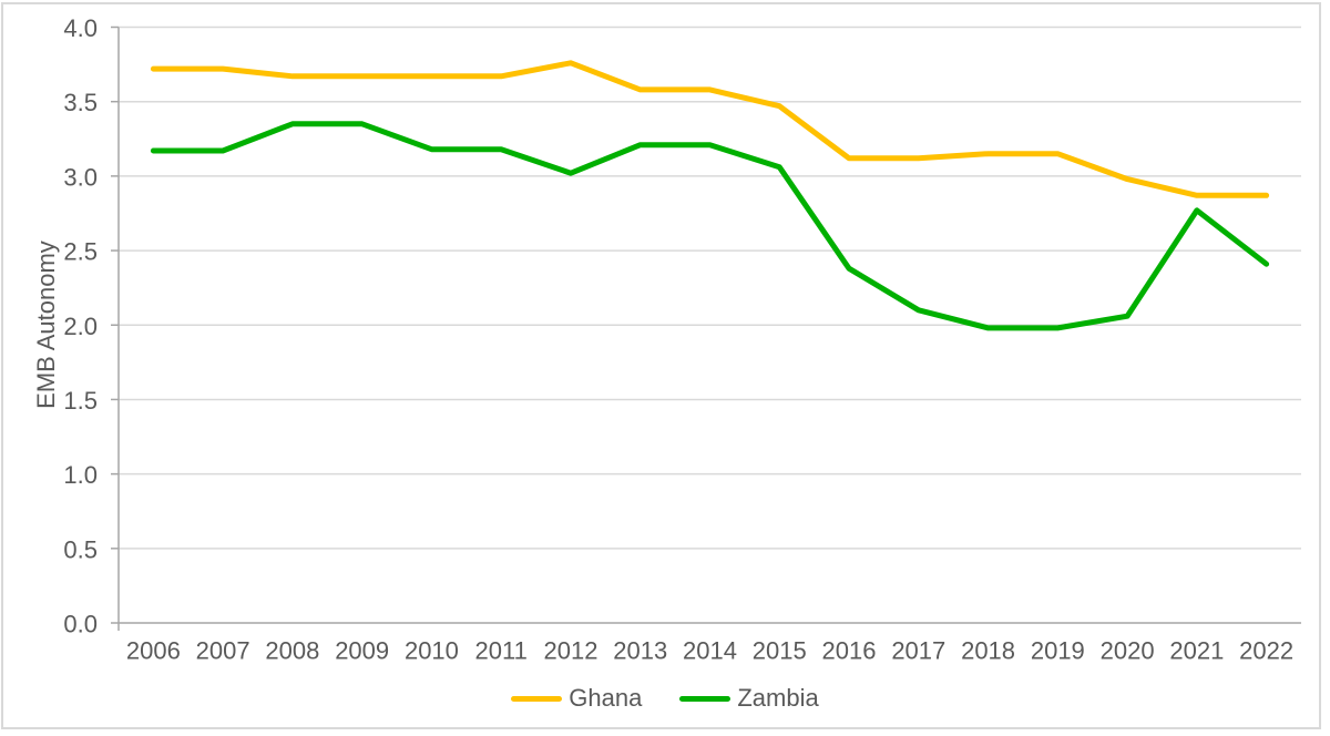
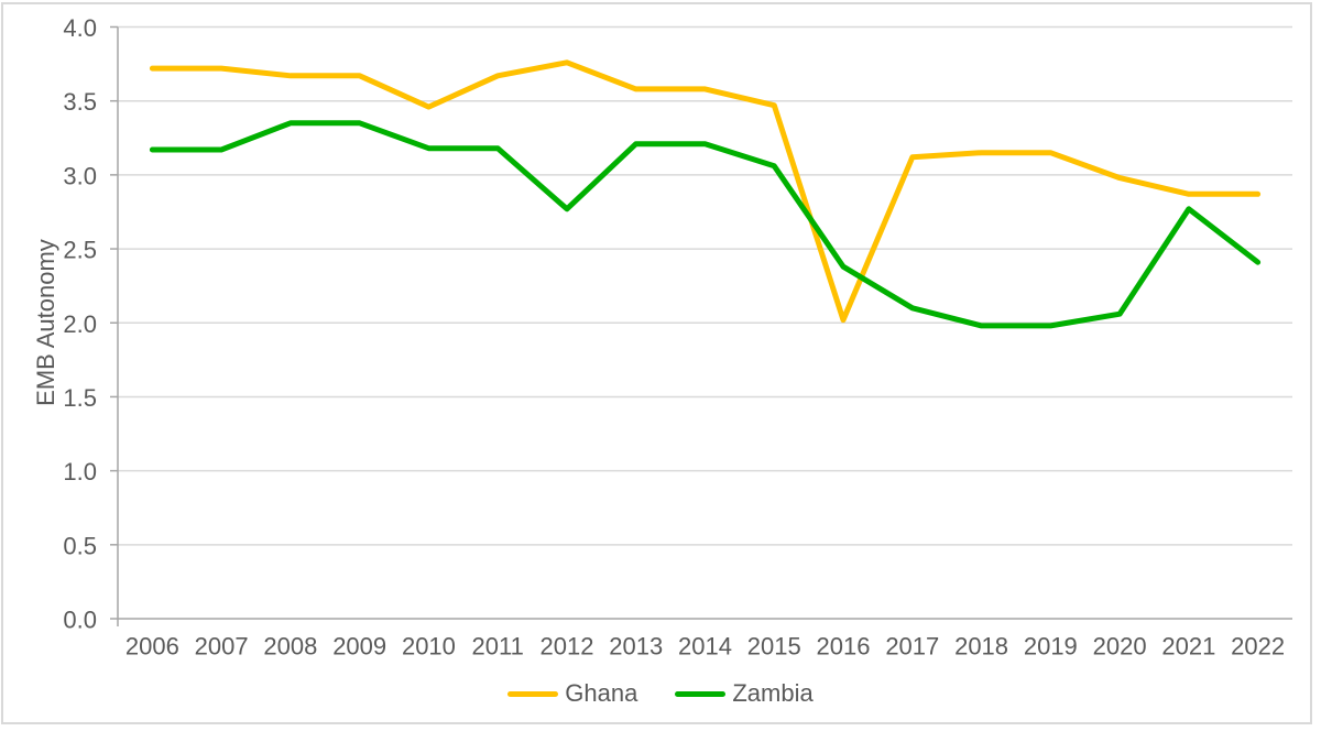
Ghana/2010: 3.67 -> 3.46
Zambia/2012: 3.02 -> 2.77
Ghana/2016: 3.12 -> 2.02
